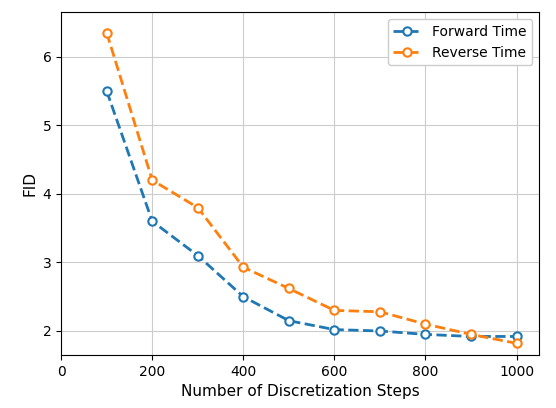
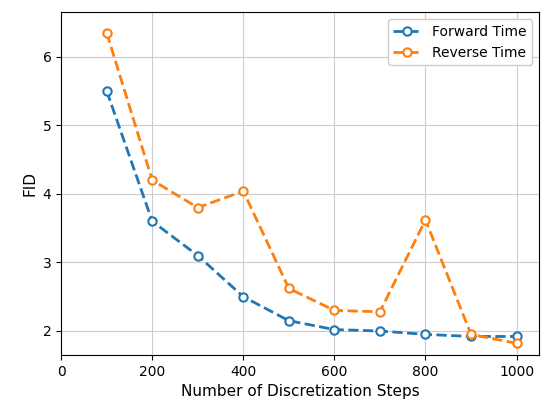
Reverse Time/400: 2.93 -> 4.04
Reverse Time/800: 2.10 -> 3.62
